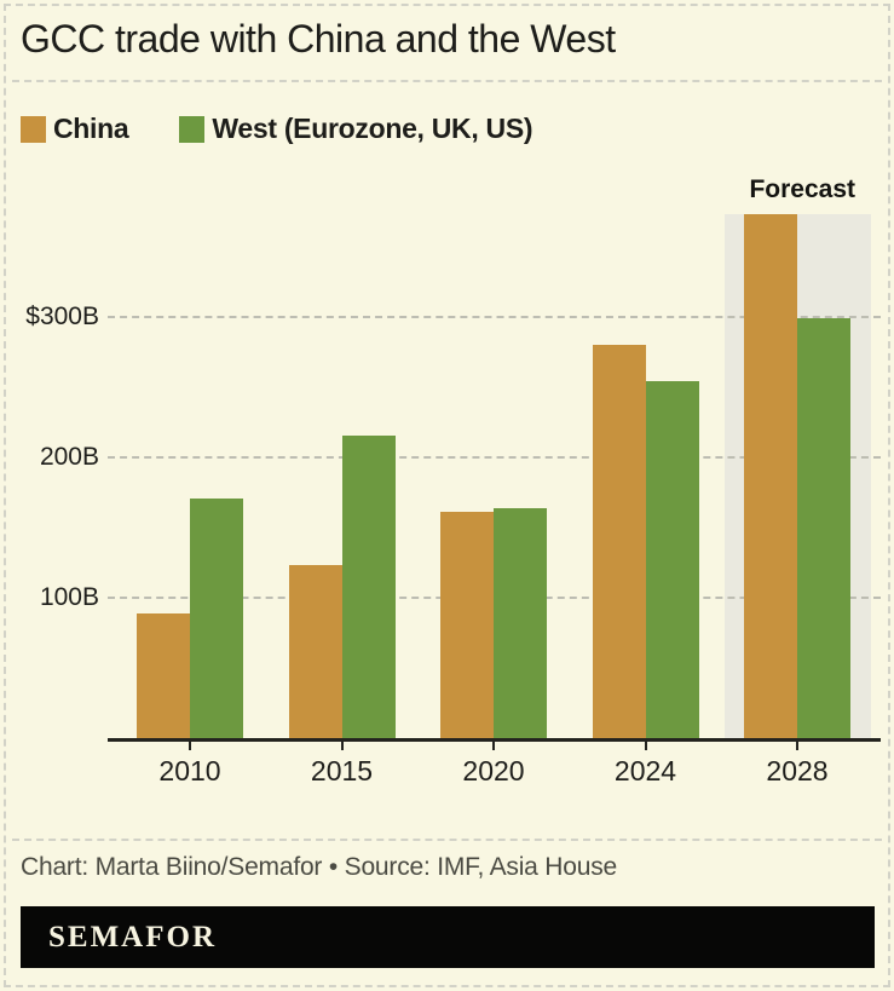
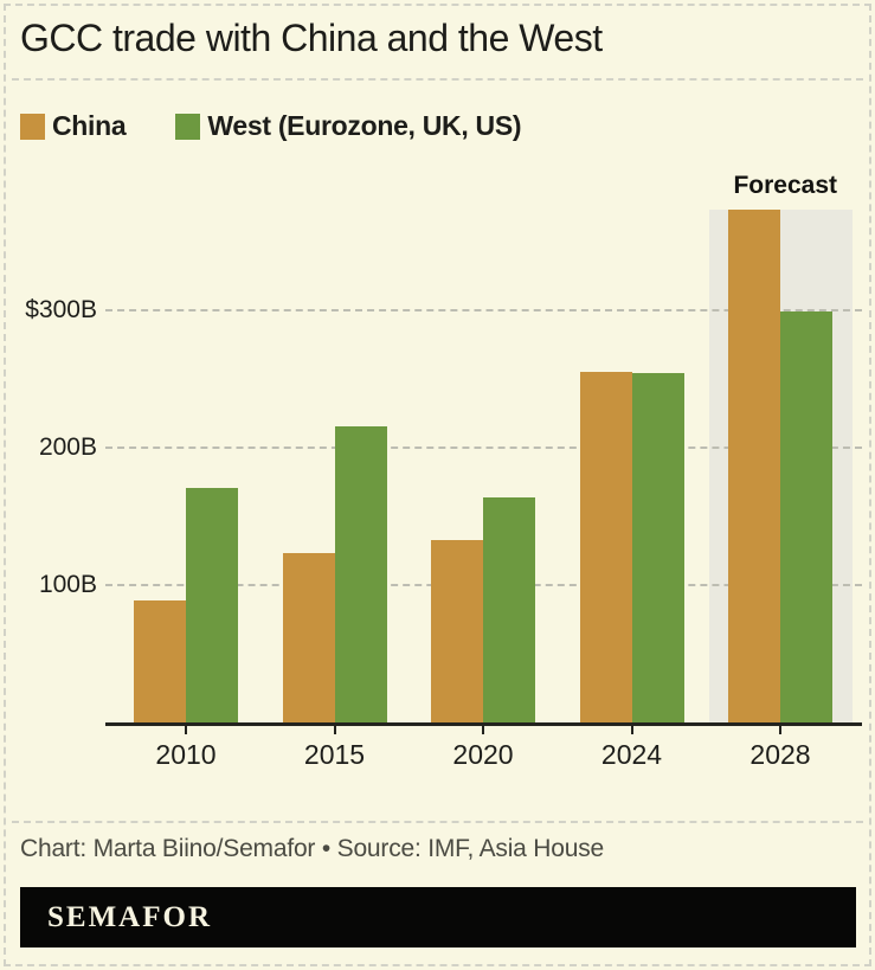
China/2020: $162B -> $134B
China/2024: $281B -> $256B
